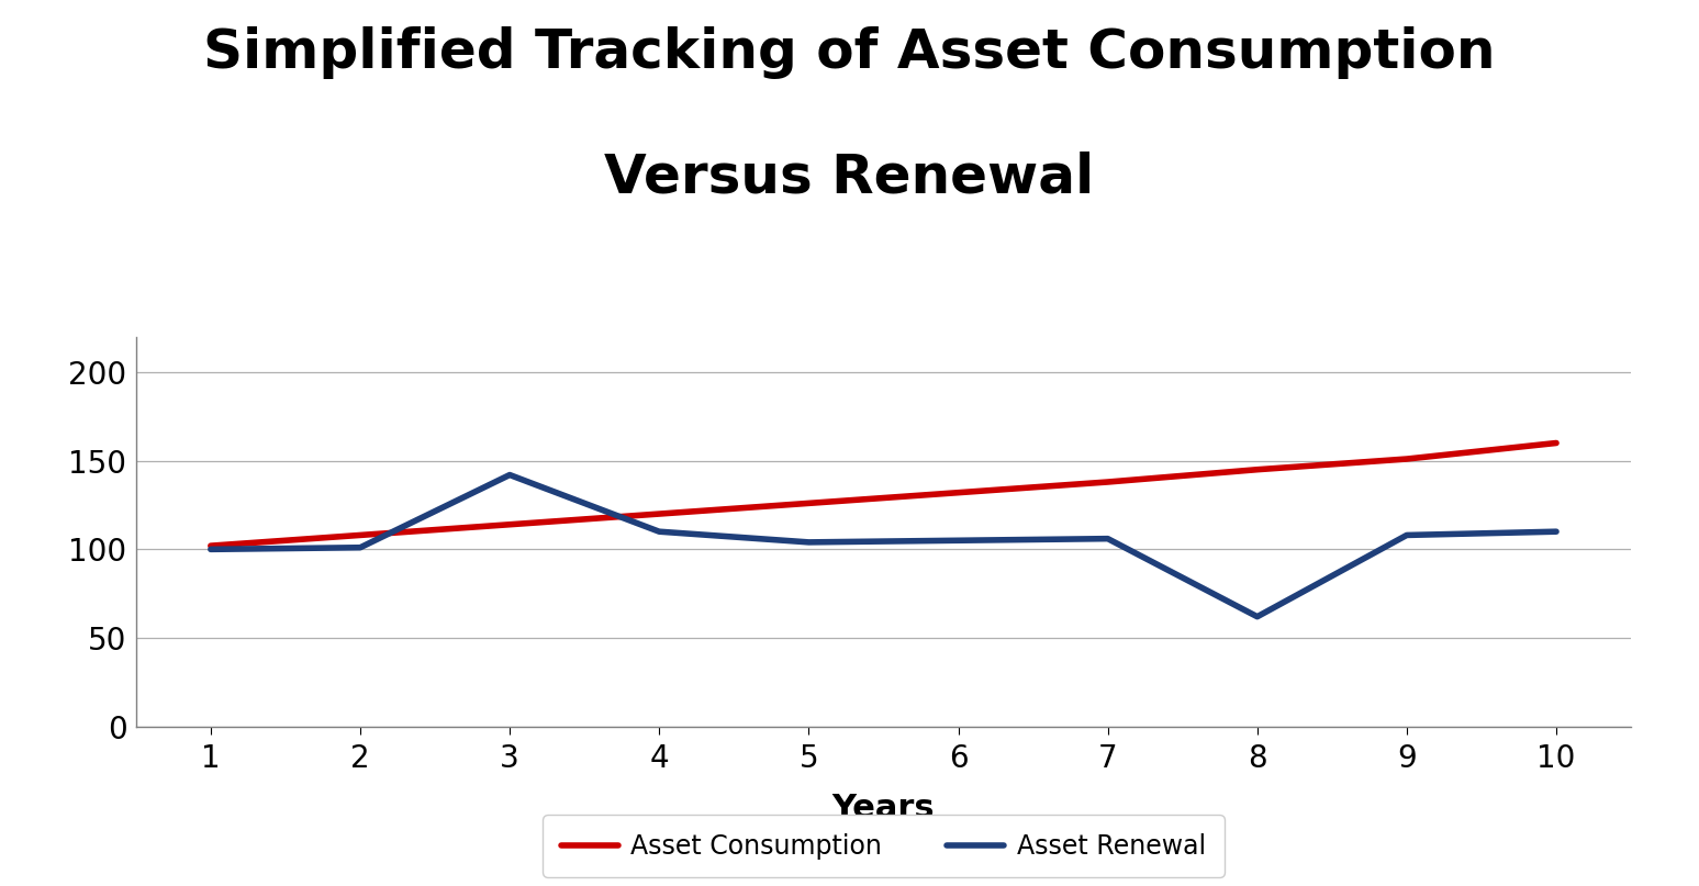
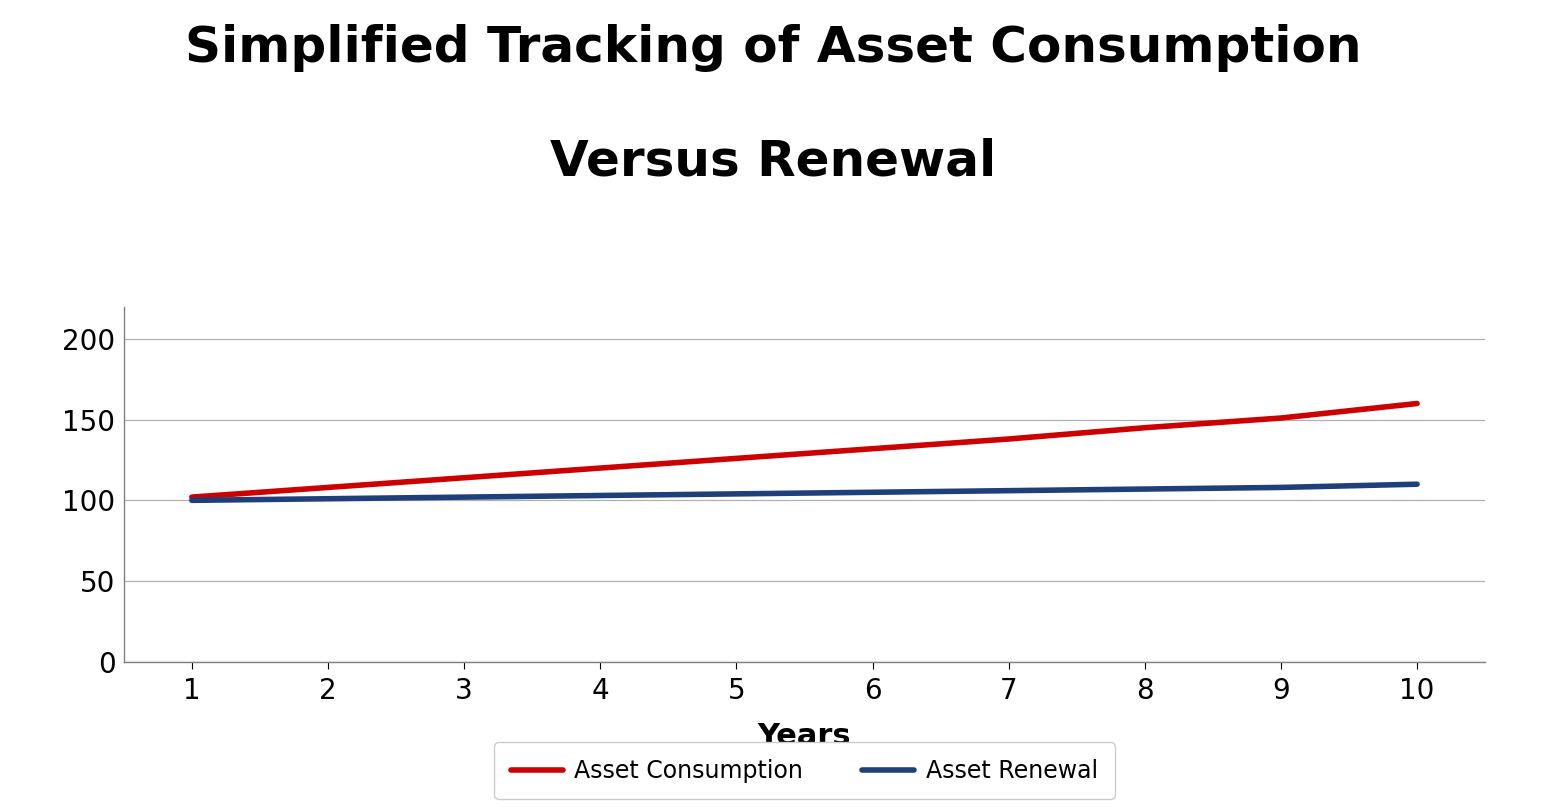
Asset Renewal/3: 142 -> 102
Asset Renewal/4: 110 -> 103
Asset Renewal/8: 62 -> 107
